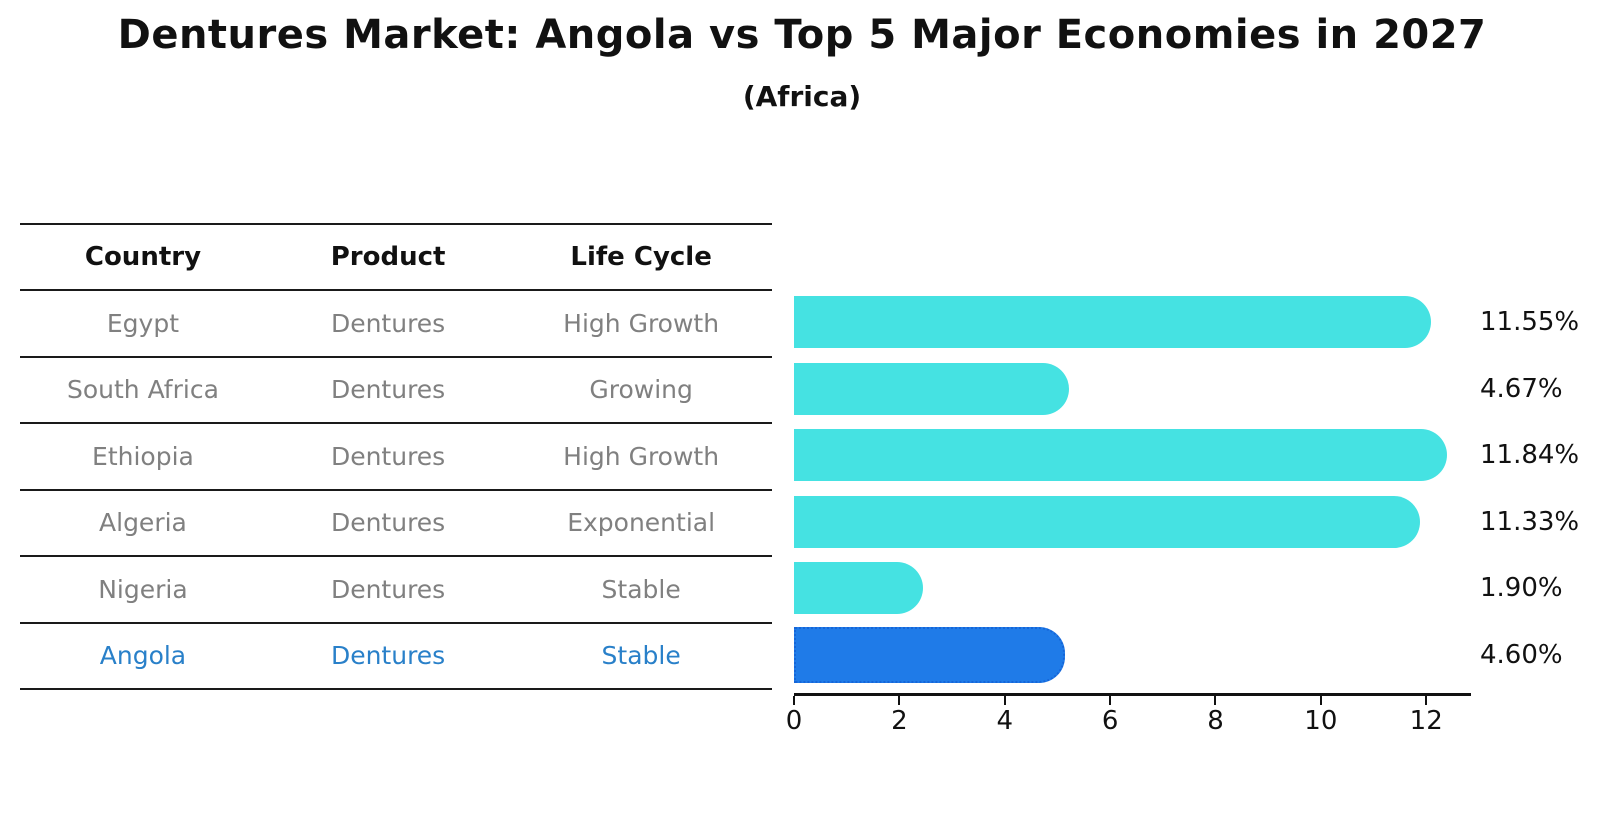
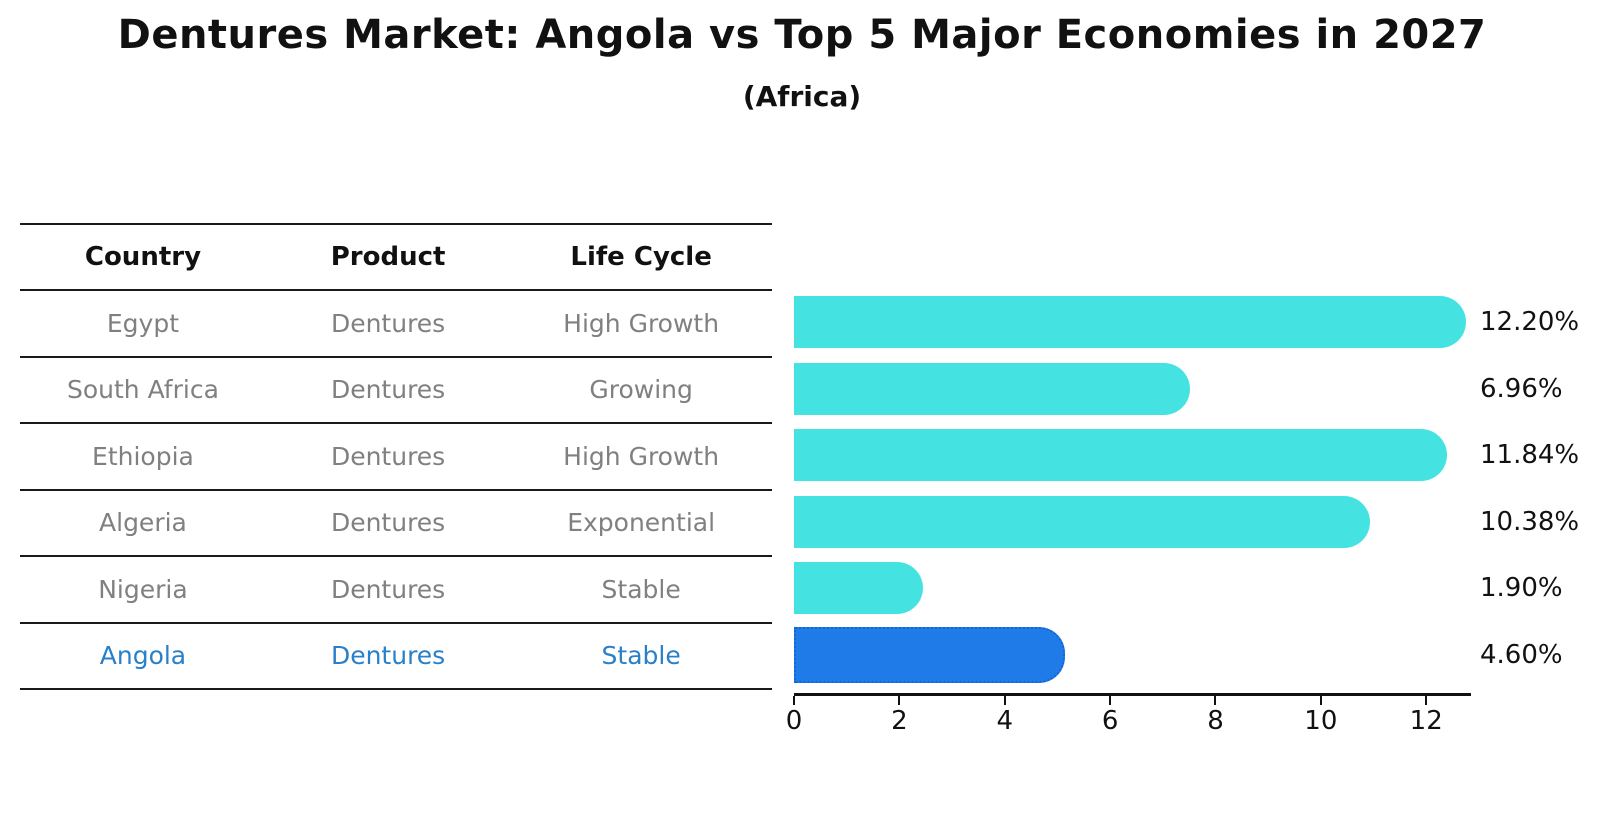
Egypt: 11.55% -> 12.20%
South Africa: 4.67% -> 6.96%
Algeria: 11.33% -> 10.38%
